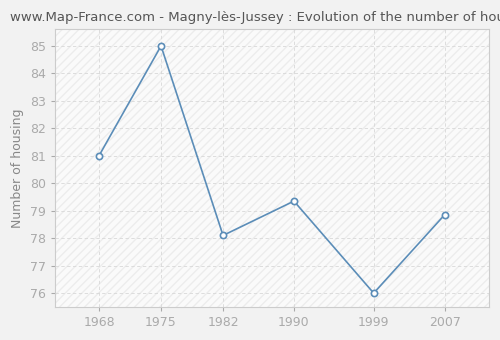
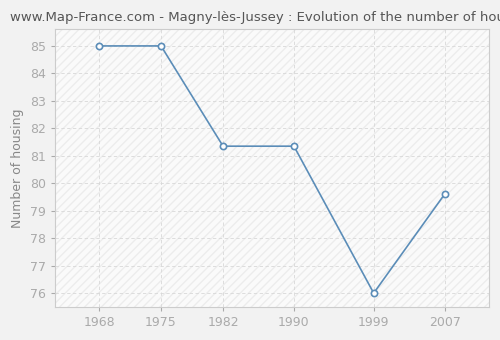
1968: 81.00 -> 85.00
1982: 78.10 -> 81.35
1990: 79.35 -> 81.35
2007: 78.85 -> 79.60
